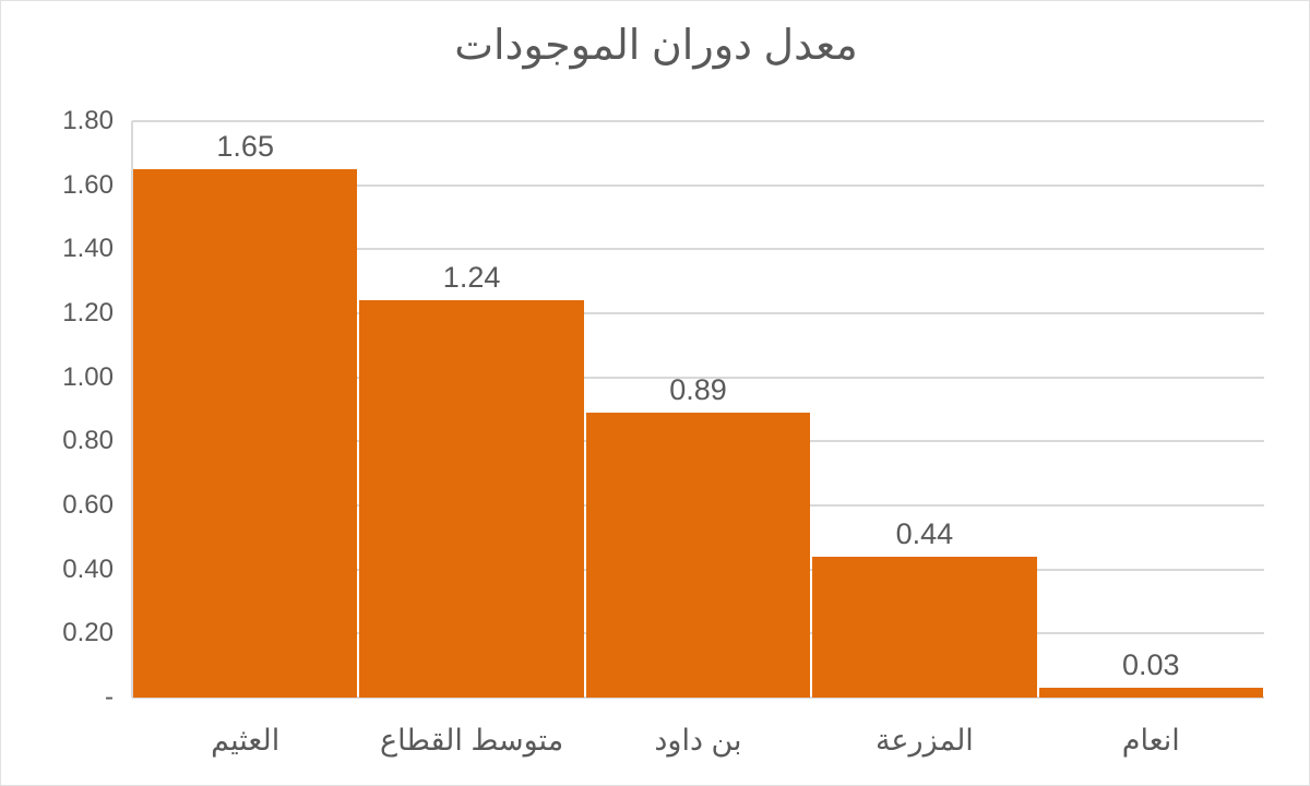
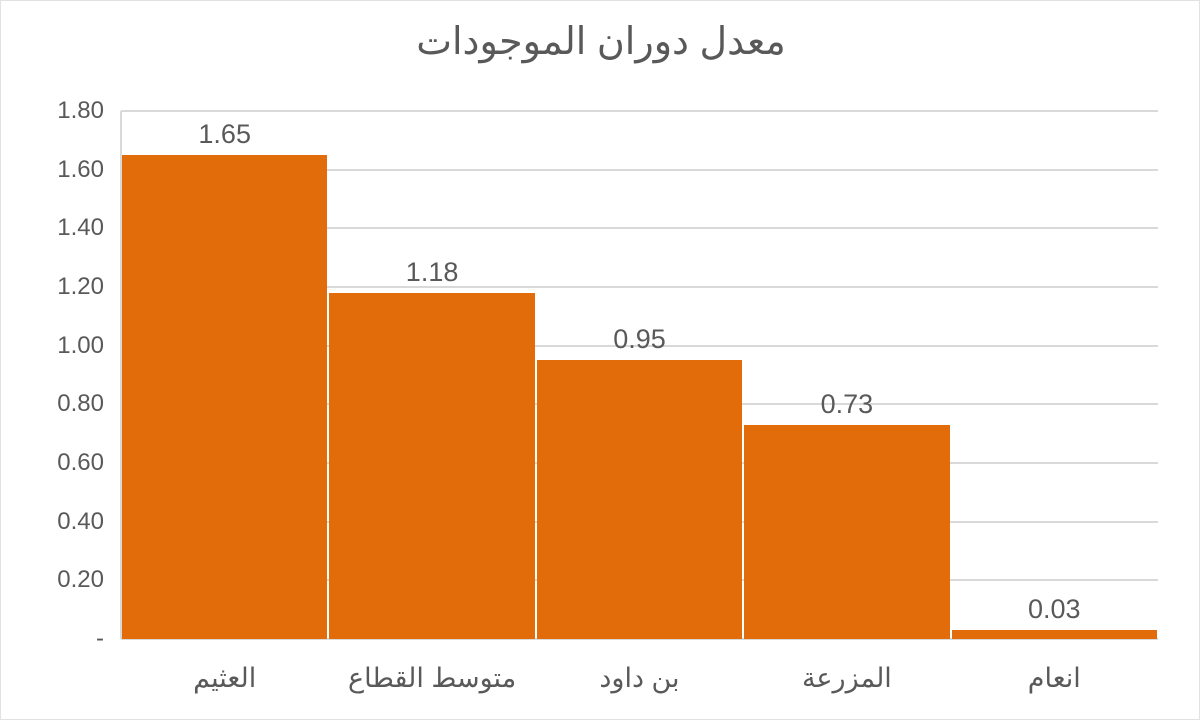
متوسط القطاع: 1.24 -> 1.18
بن داود: 0.89 -> 0.95
المزرعة: 0.44 -> 0.73
